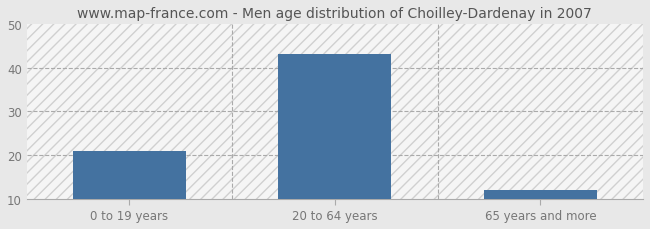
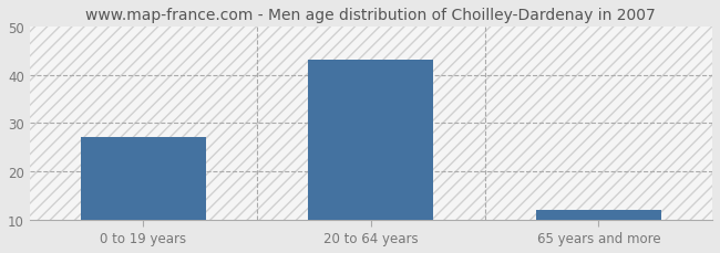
0 to 19 years: 21 -> 27
